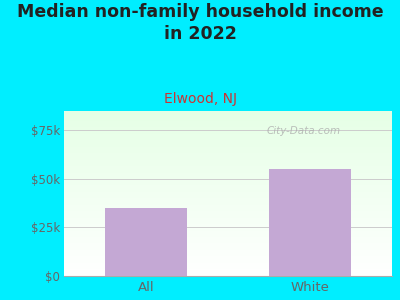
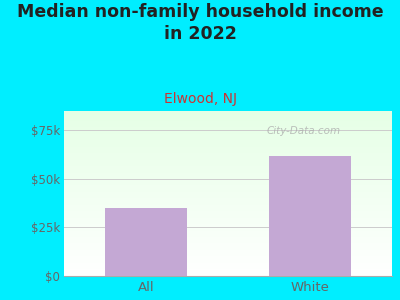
White: $55k -> $62k
